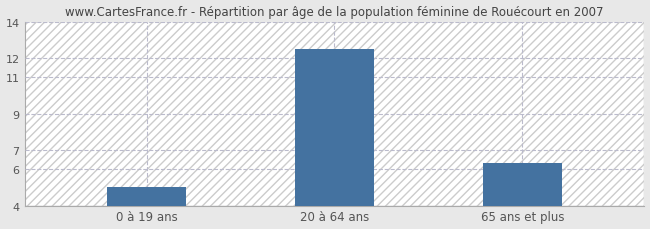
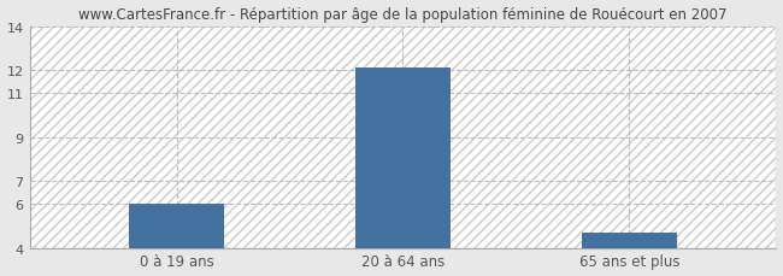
0 à 19 ans: 5.0 -> 6.0
20 à 64 ans: 12.5 -> 12.1
65 ans et plus: 6.3 -> 4.7
